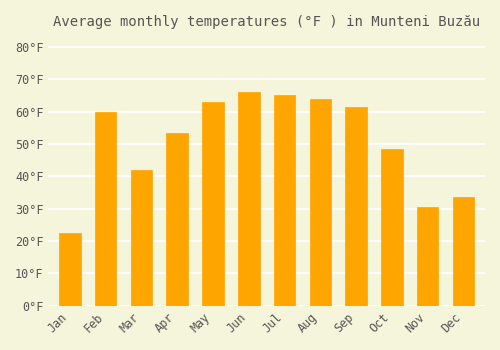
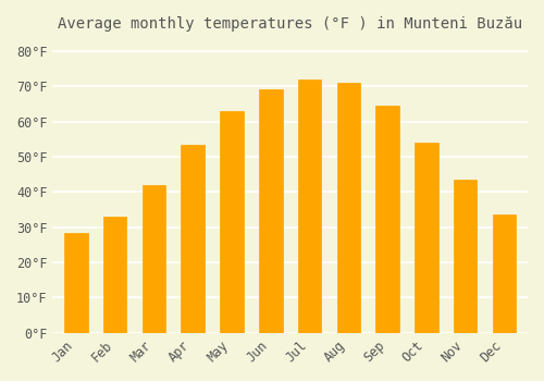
Jan: 22.5°F -> 28.5°F
Feb: 60.0°F -> 33.0°F
Jun: 66.0°F -> 69.0°F
Jul: 65.0°F -> 72.0°F
Aug: 64.0°F -> 71.0°F
Sep: 61.5°F -> 64.5°F
Oct: 48.5°F -> 54.0°F
Nov: 30.5°F -> 43.5°F
